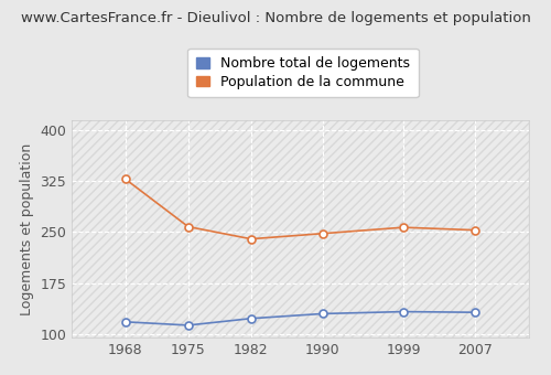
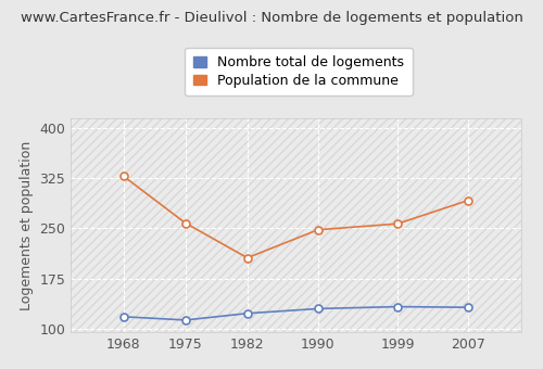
Population de la commune/1982: 240 -> 206
Population de la commune/2007: 253 -> 292
